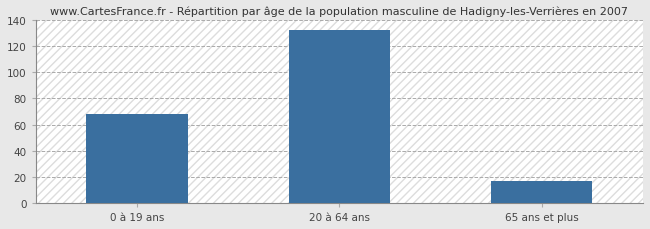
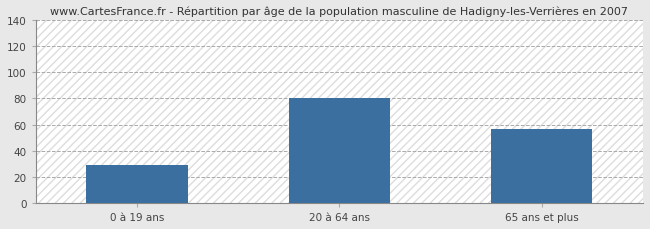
0 à 19 ans: 68 -> 29
20 à 64 ans: 132 -> 80
65 ans et plus: 17 -> 57
